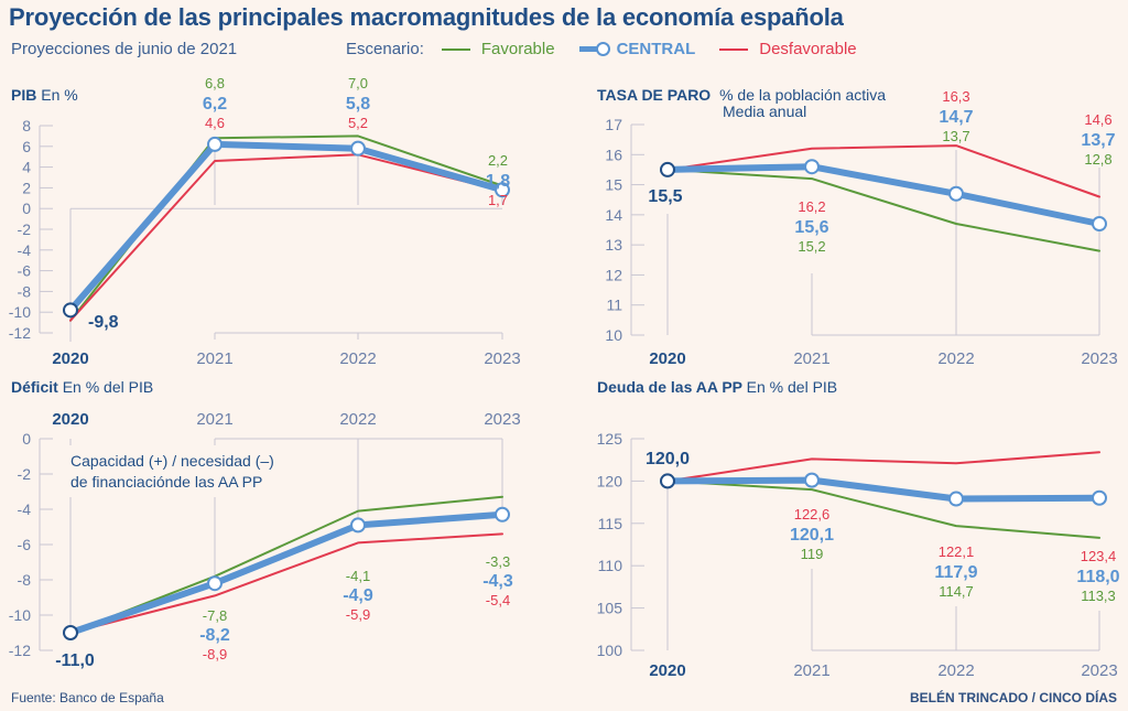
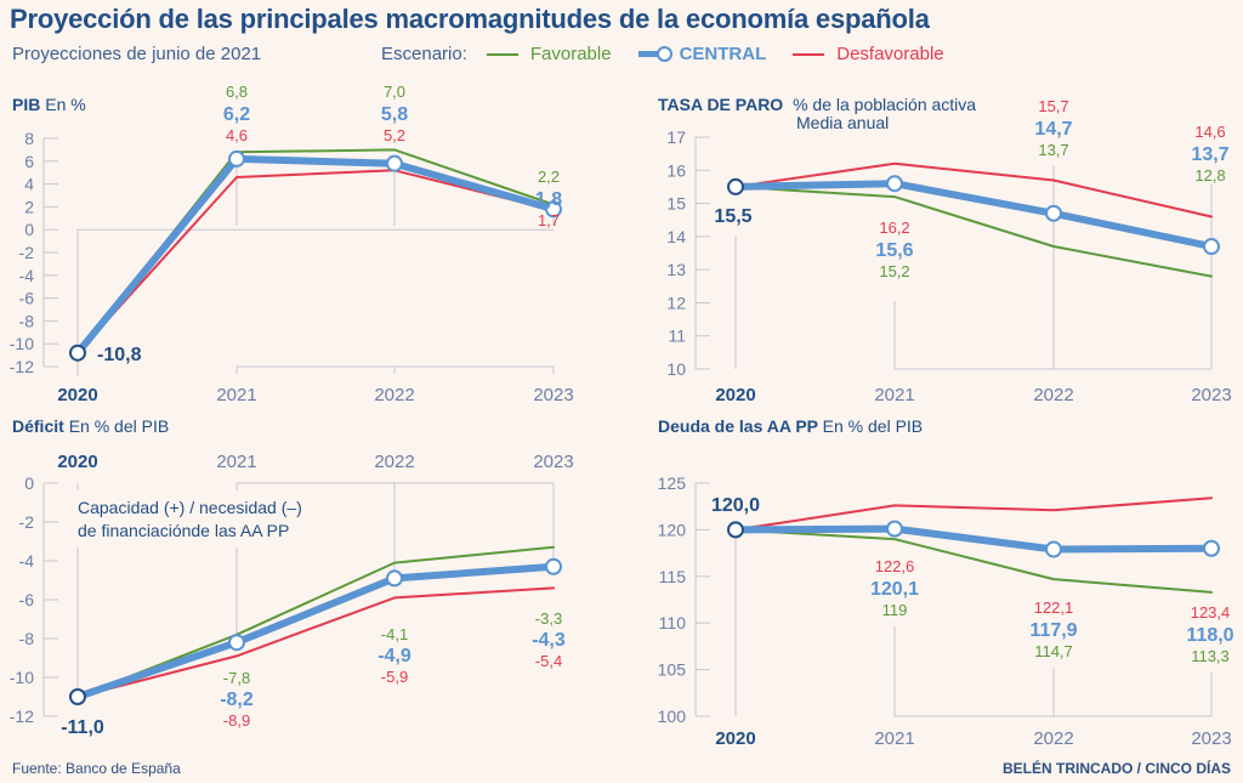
PIB/CENTRAL/2020: -9,8 -> -10,8
TASA DE PARO/Desfavorable/2022: 16,3 -> 15,7
